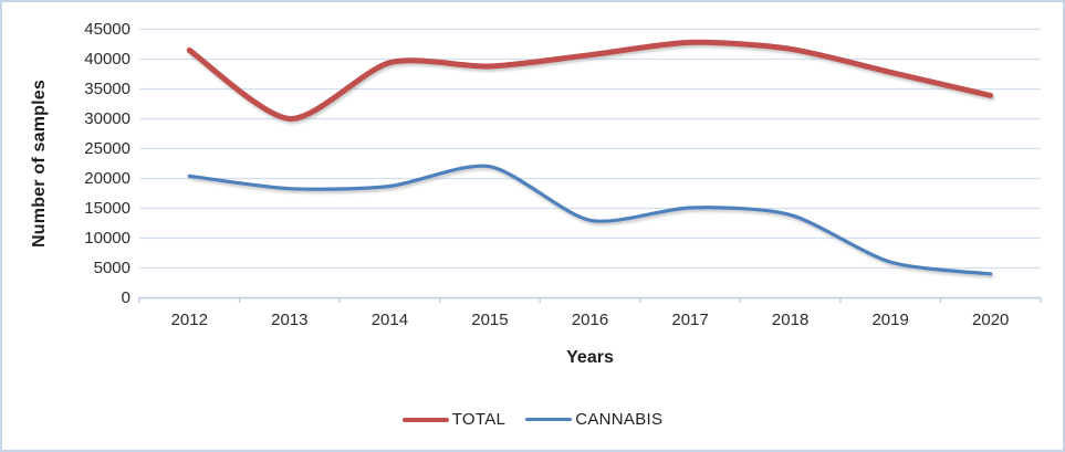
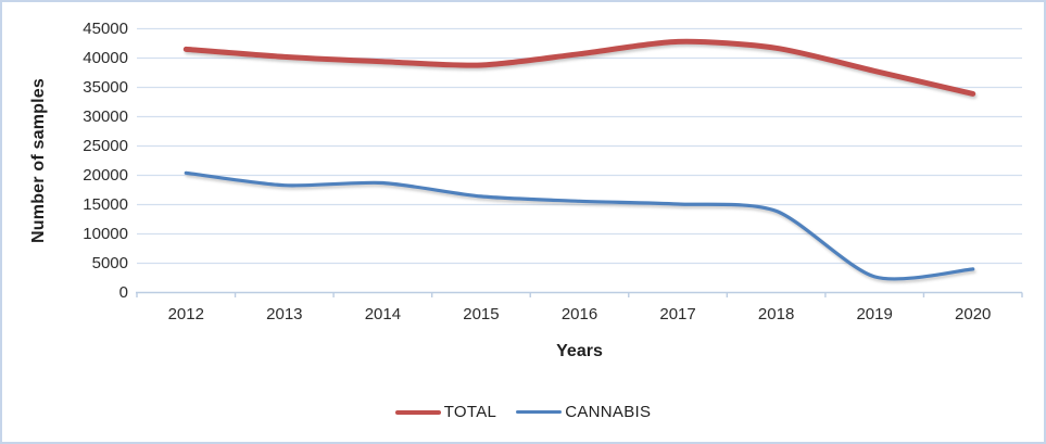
TOTAL/2013: 30000 -> 40000
CANNABIS/2015: 22000 -> 16000
CANNABIS/2016: 13000 -> 16000
CANNABIS/2019: 6000 -> 3000
